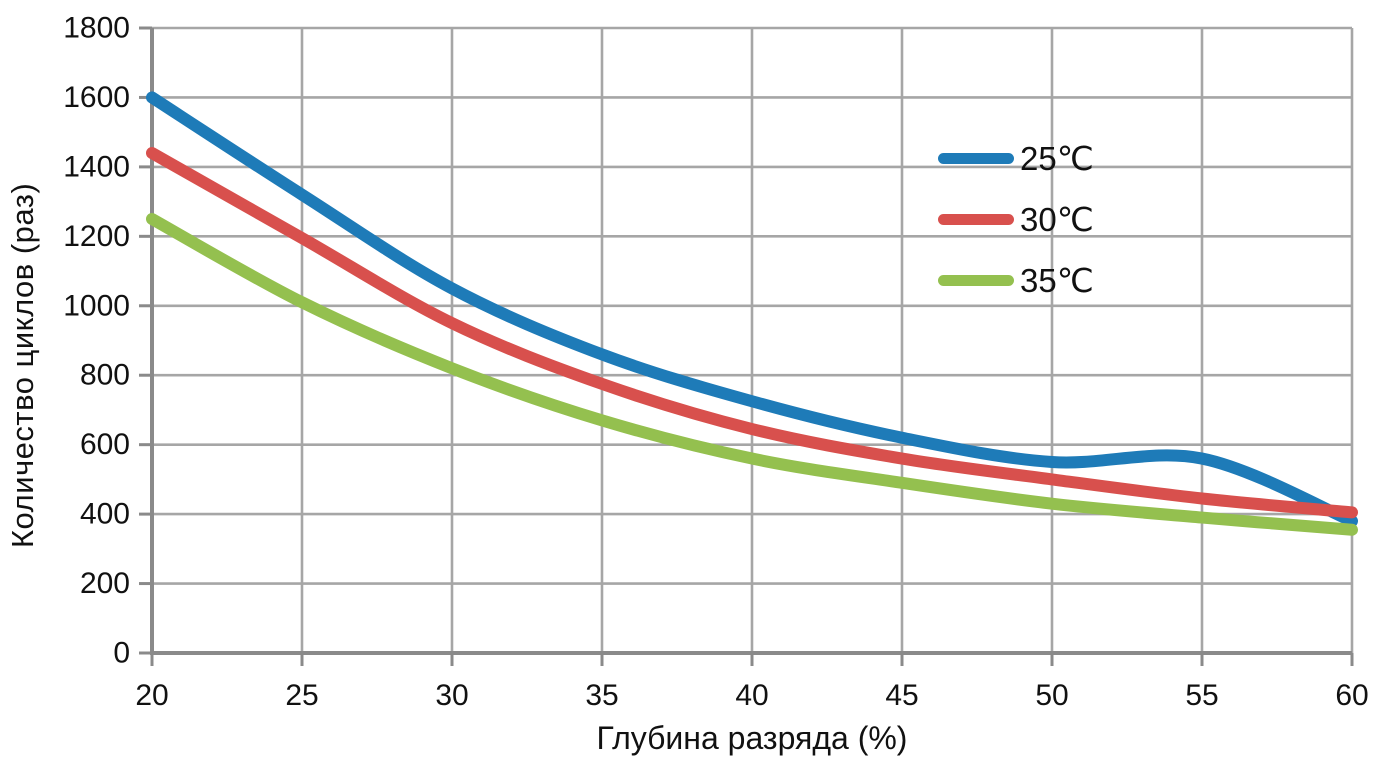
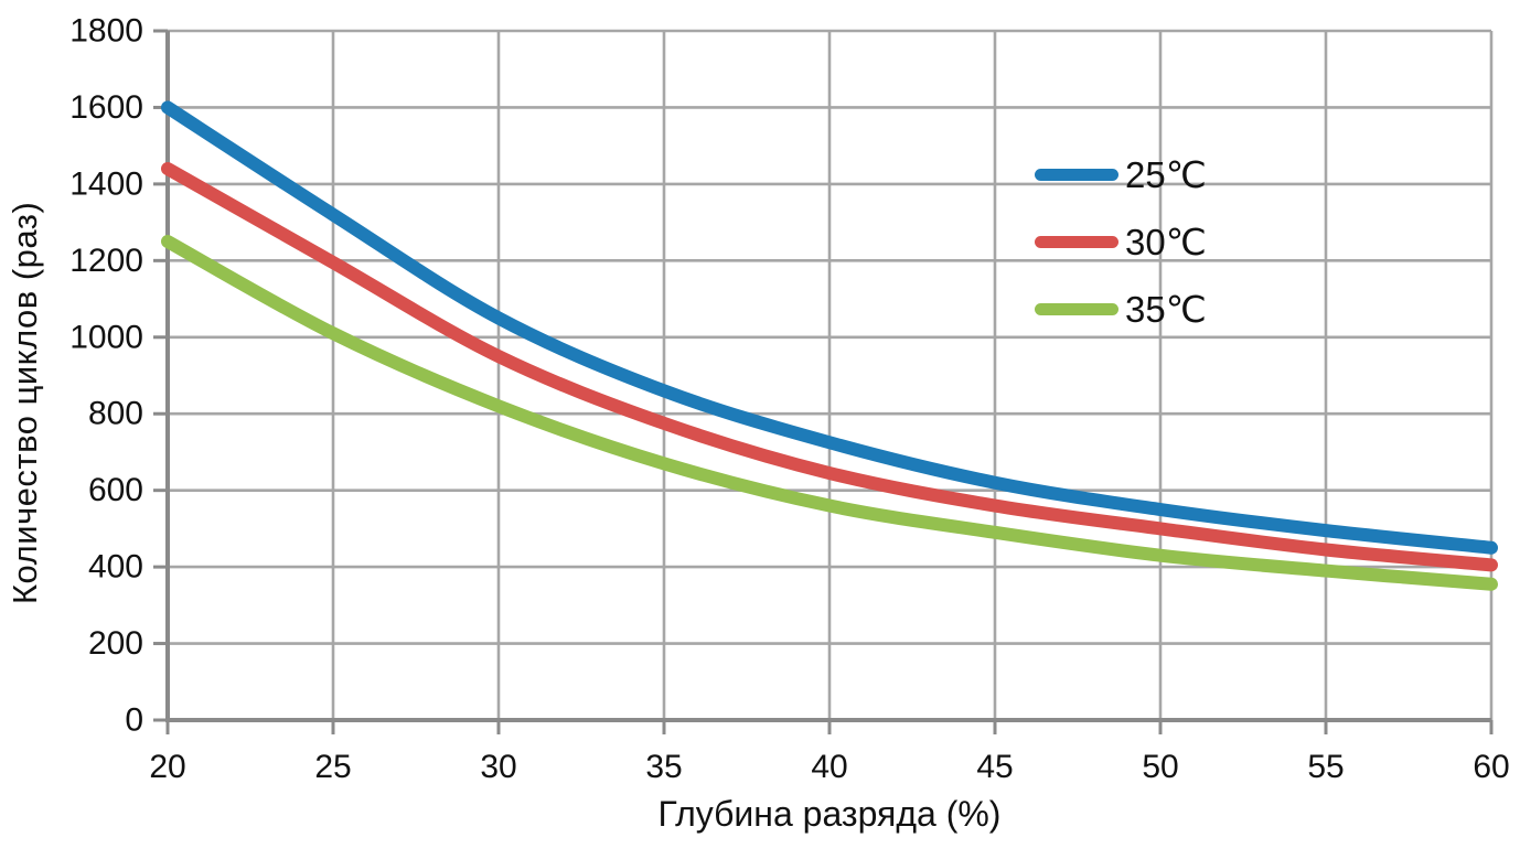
25℃/55: 560 -> 500
25℃/60: 380 -> 450
